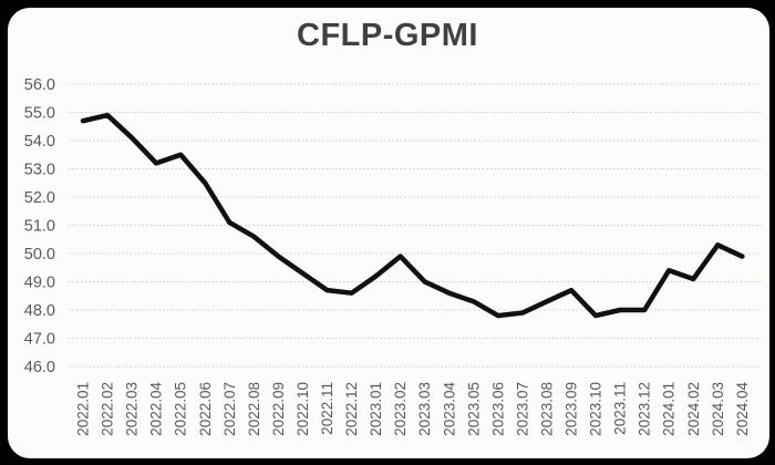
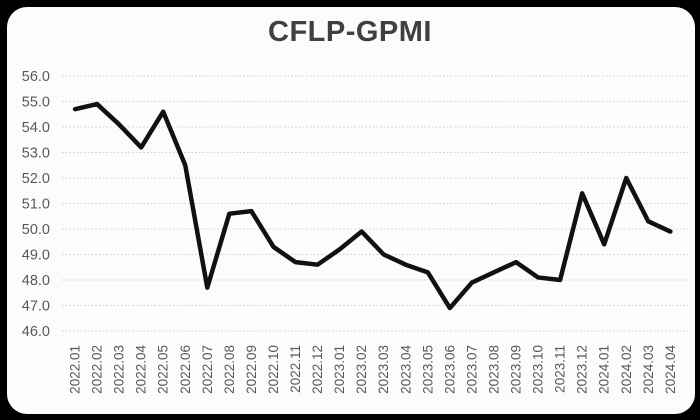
2022.05: 53.5 -> 54.6
2022.07: 51.1 -> 47.7
2022.09: 49.9 -> 50.7
2023.06: 47.8 -> 46.9
2023.10: 47.8 -> 48.1
2023.12: 48.0 -> 51.4
2024.02: 49.1 -> 52.0
